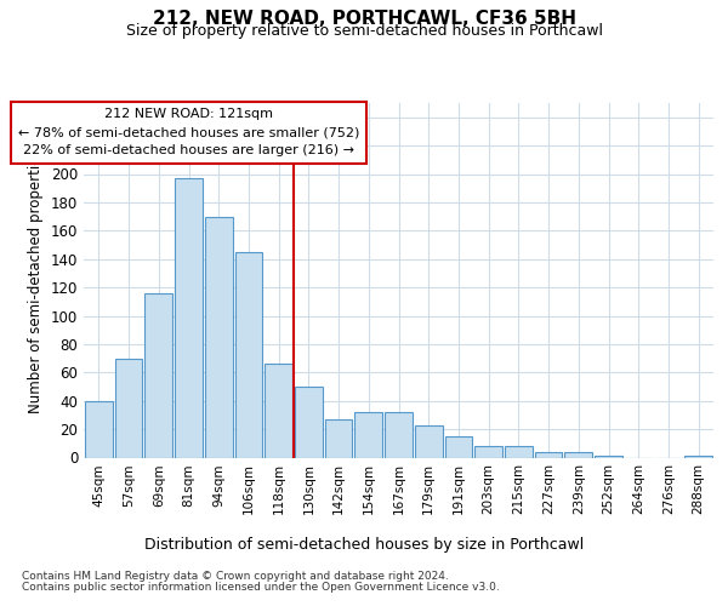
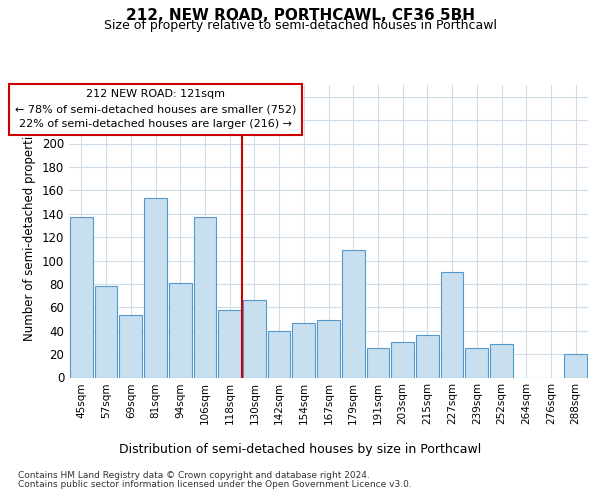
45sqm: 40 -> 137
57sqm: 70 -> 78
69sqm: 116 -> 53
81sqm: 197 -> 153
94sqm: 170 -> 81
106sqm: 145 -> 137
118sqm: 66 -> 58
130sqm: 50 -> 66
142sqm: 27 -> 40
154sqm: 32 -> 47
167sqm: 32 -> 49
179sqm: 23 -> 109
191sqm: 15 -> 25
203sqm: 8 -> 30
215sqm: 8 -> 36
227sqm: 4 -> 90
239sqm: 4 -> 25
252sqm: 1 -> 29
288sqm: 1 -> 20
